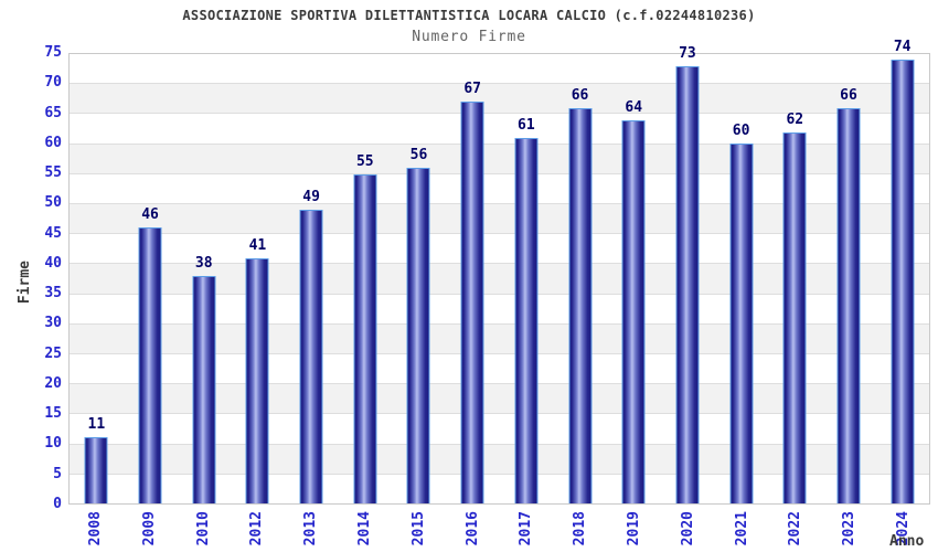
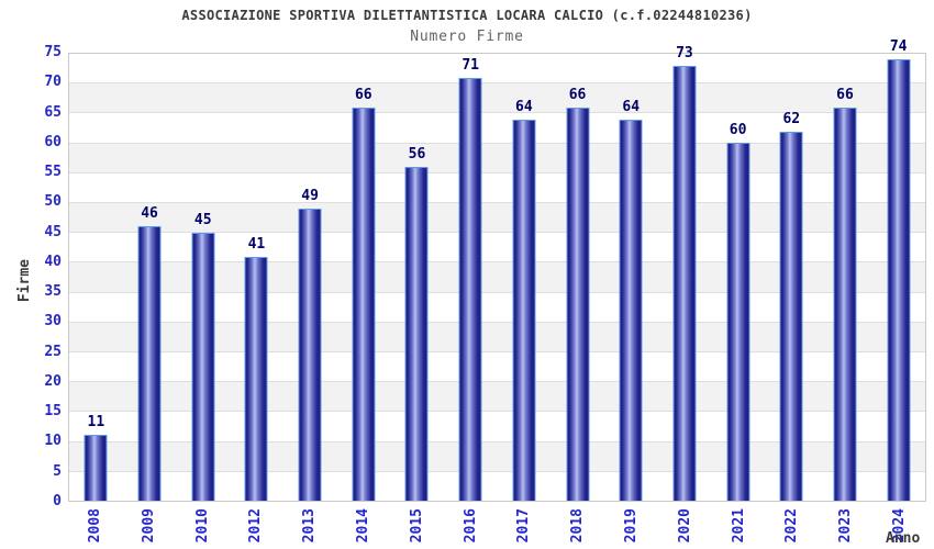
2010: 38 -> 45
2014: 55 -> 66
2016: 67 -> 71
2017: 61 -> 64
